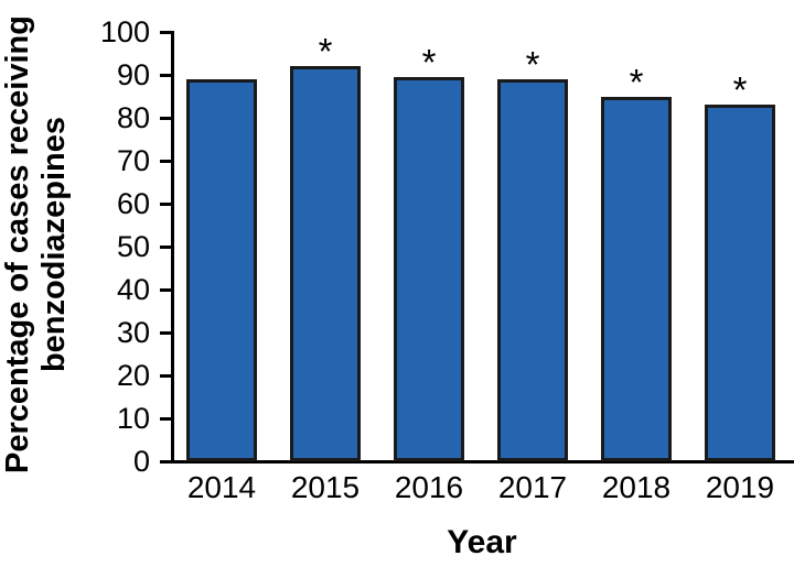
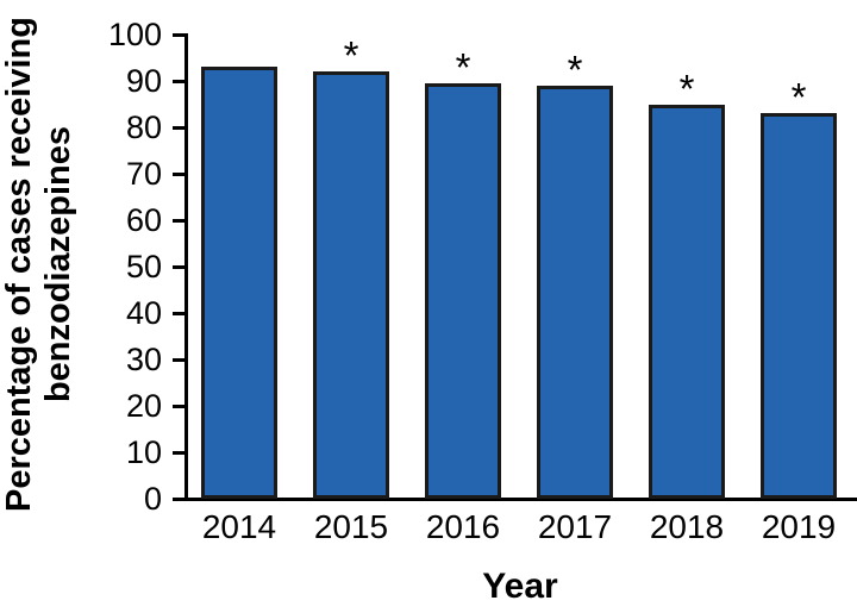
2014: 89 -> 93
